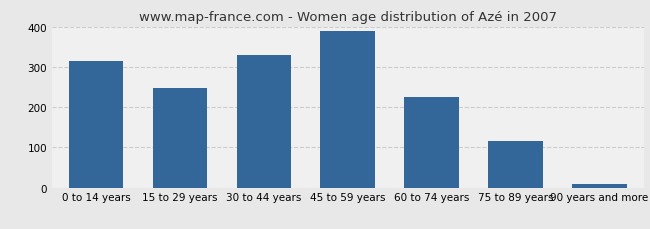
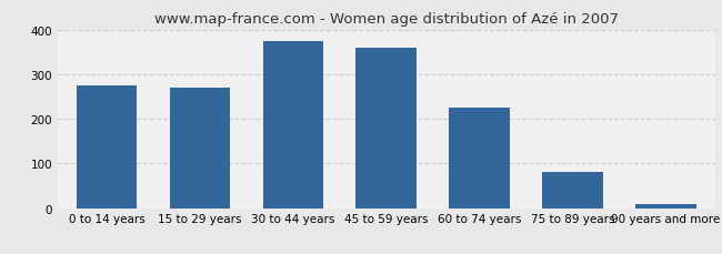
0 to 14 years: 315 -> 275
15 to 29 years: 247 -> 270
30 to 44 years: 330 -> 375
45 to 59 years: 390 -> 360
75 to 89 years: 115 -> 80
